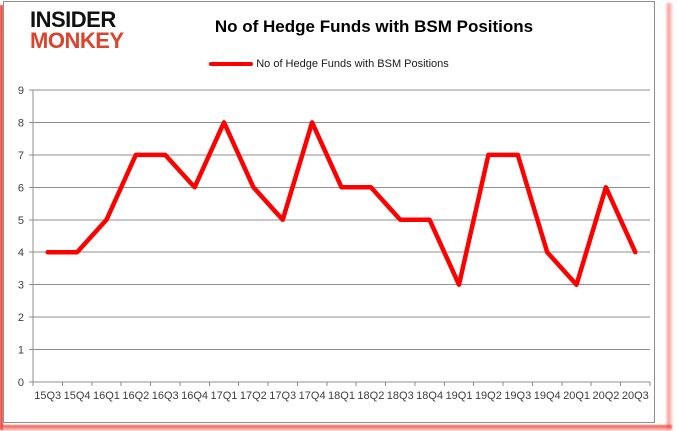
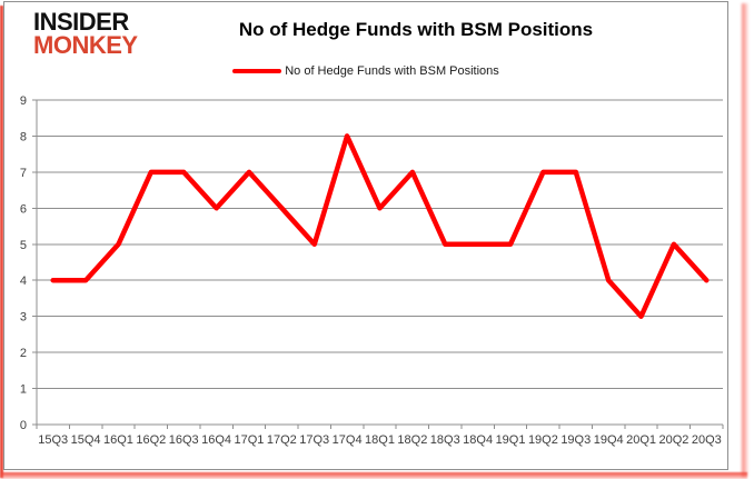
17Q1: 8 -> 7
18Q2: 6 -> 7
19Q1: 3 -> 5
20Q2: 6 -> 5
